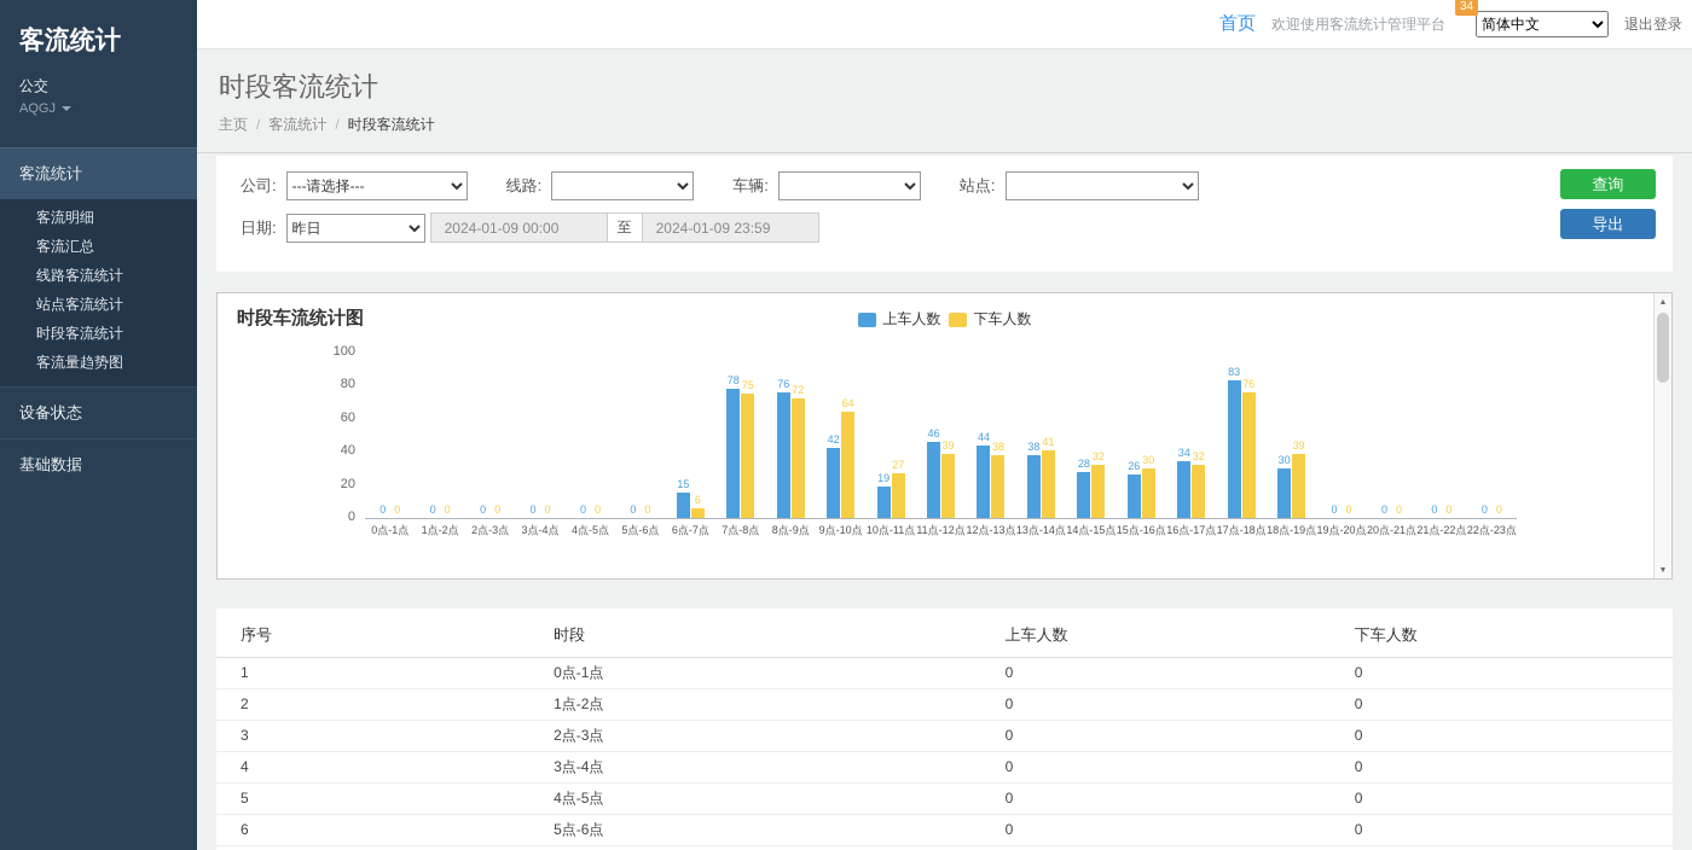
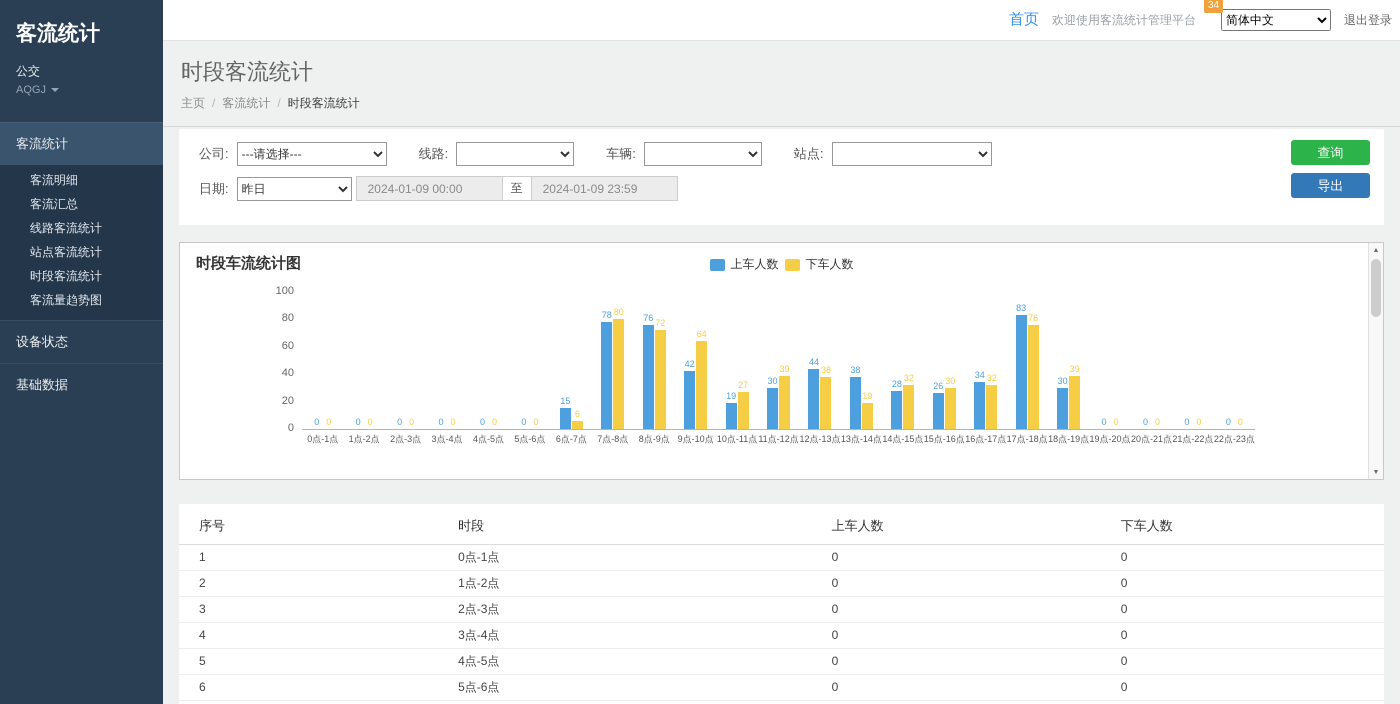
下车人数/7点-8点: 75 -> 80
上车人数/11点-12点: 46 -> 30
下车人数/13点-14点: 41 -> 19
